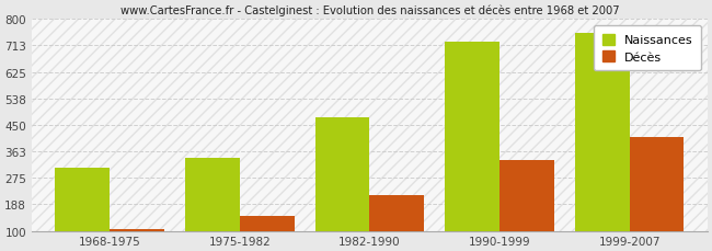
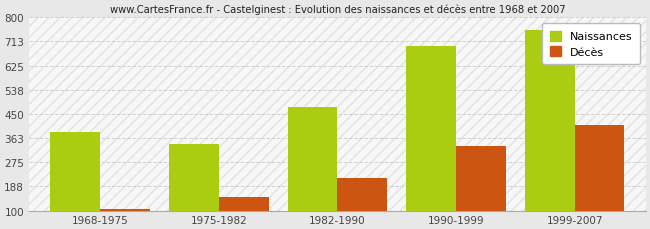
Naissances/1968-1975: 310 -> 385
Naissances/1990-1999: 726 -> 695
